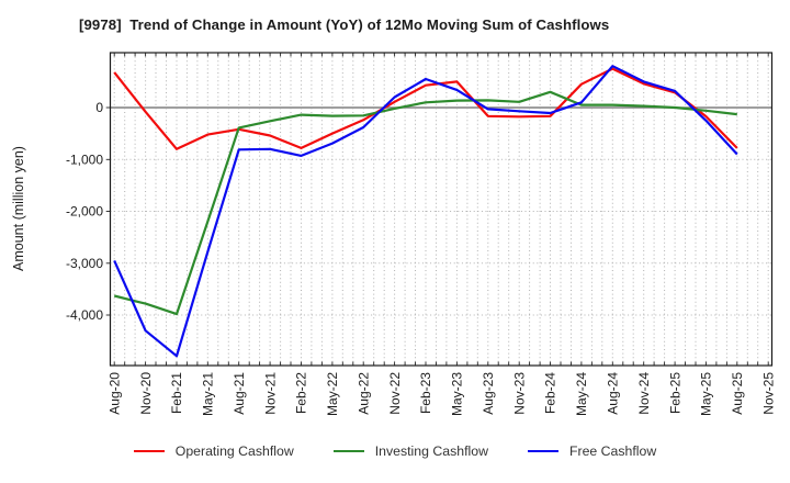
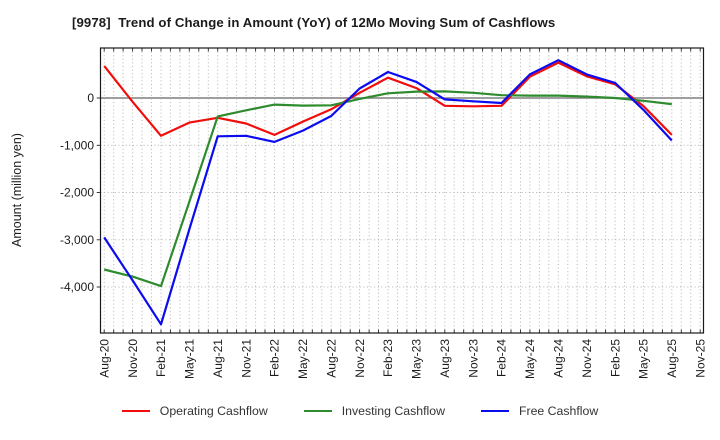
Free Cashflow/Nov-20: -4300 -> -3900
Operating Cashflow/May-23: 500 -> 200
Investing Cashflow/Feb-24: 300 -> 100
Free Cashflow/May-24: 100 -> 500
